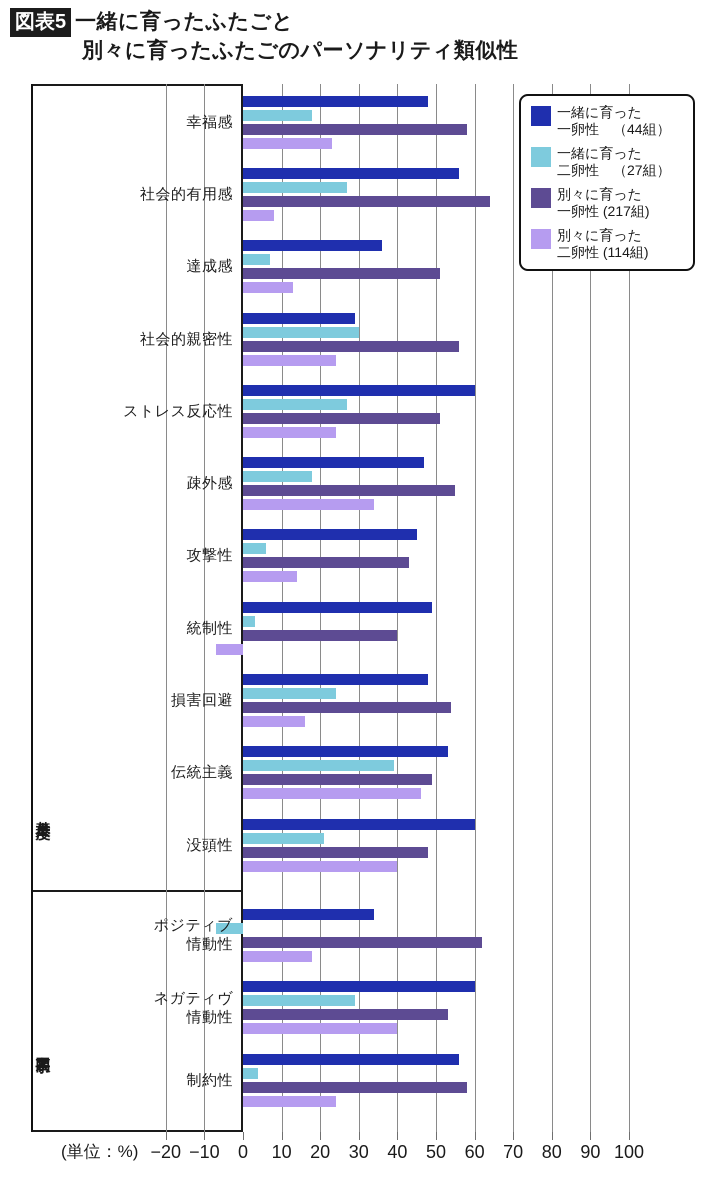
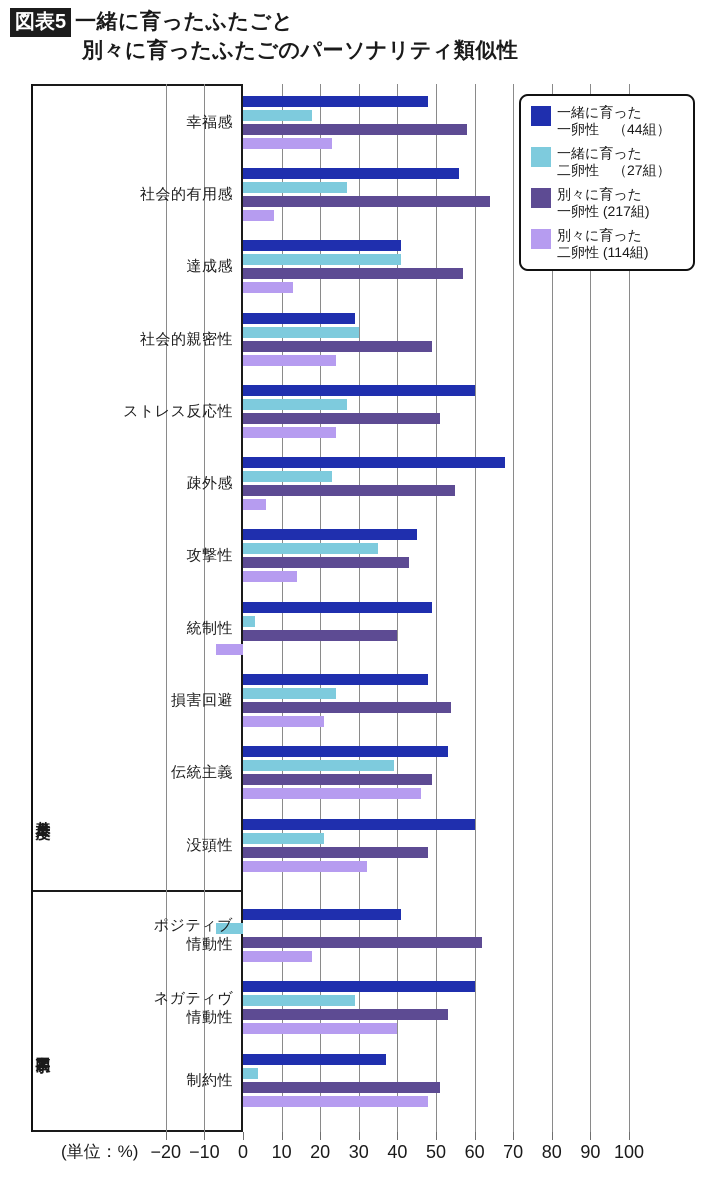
一緒に育った一卵性 （44組）/達成感: 36 -> 41
一緒に育った二卵性 （27組）/達成感: 7 -> 41
別々に育った一卵性 (217組)/達成感: 51 -> 57
別々に育った一卵性 (217組)/社会的親密性: 56 -> 49
一緒に育った一卵性 （44組）/疎外感: 47 -> 68
一緒に育った二卵性 （27組）/疎外感: 18 -> 23
別々に育った二卵性 (114組)/疎外感: 34 -> 6
一緒に育った二卵性 （27組）/攻撃性: 6 -> 35
別々に育った二卵性 (114組)/損害回避: 16 -> 21
別々に育った二卵性 (114組)/没頭性: 40 -> 32
一緒に育った一卵性 （44組）/ポジティブ 情動性: 34 -> 41
一緒に育った一卵性 （44組）/制約性: 56 -> 37
別々に育った一卵性 (217組)/制約性: 58 -> 51
別々に育った二卵性 (114組)/制約性: 24 -> 48
